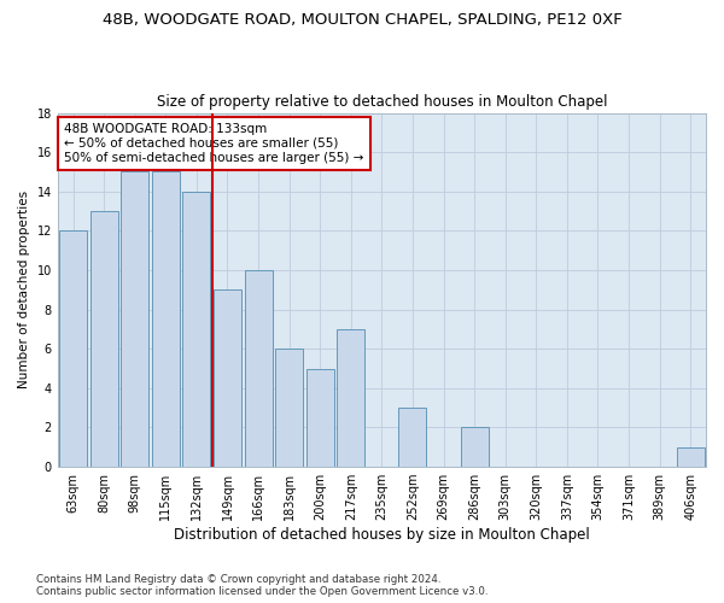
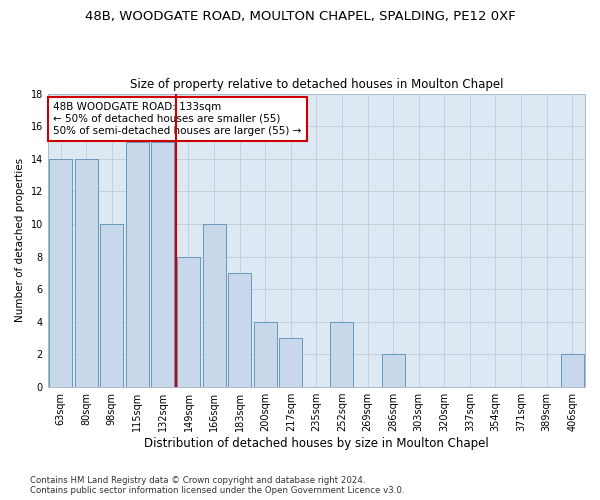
63sqm: 12 -> 14
80sqm: 13 -> 14
98sqm: 15 -> 10
132sqm: 14 -> 15
149sqm: 9 -> 8
183sqm: 6 -> 7
200sqm: 5 -> 4
217sqm: 7 -> 3
252sqm: 3 -> 4
406sqm: 1 -> 2
